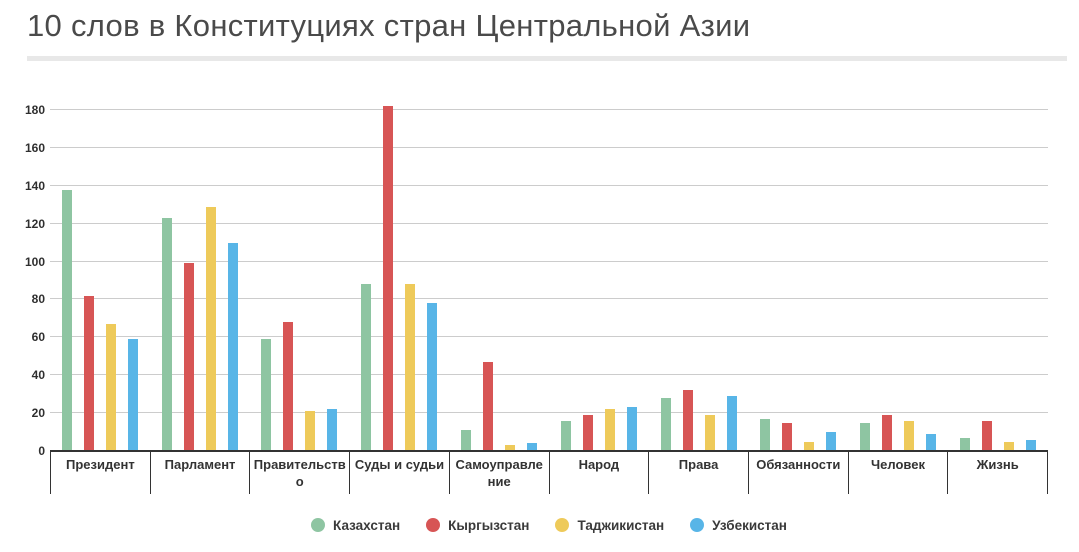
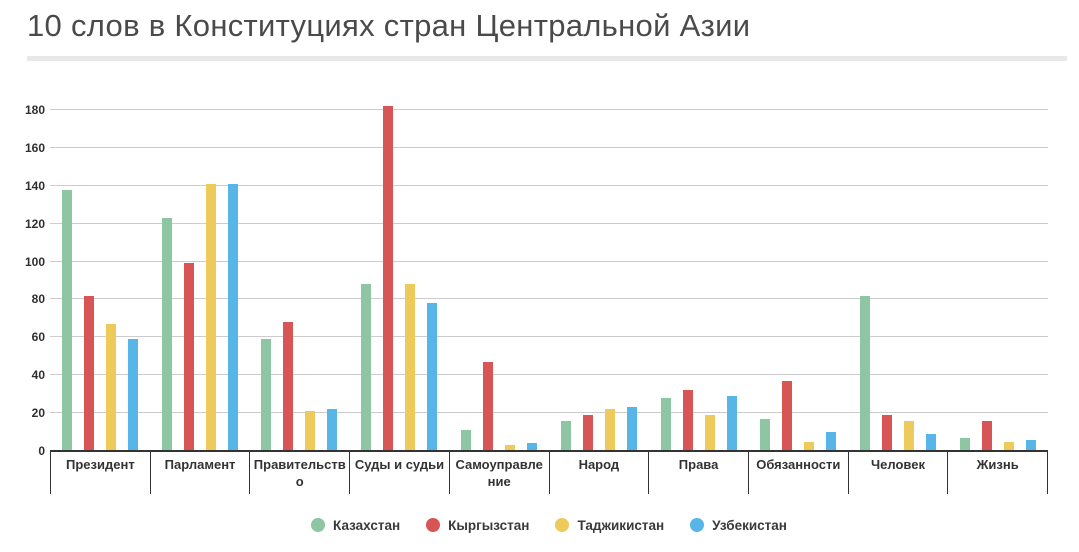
Таджикистан/Парламент: 129 -> 141
Узбекистан/Парламент: 110 -> 141
Кыргызстан/Обязанности: 15 -> 37
Казахстан/Человек: 15 -> 82
